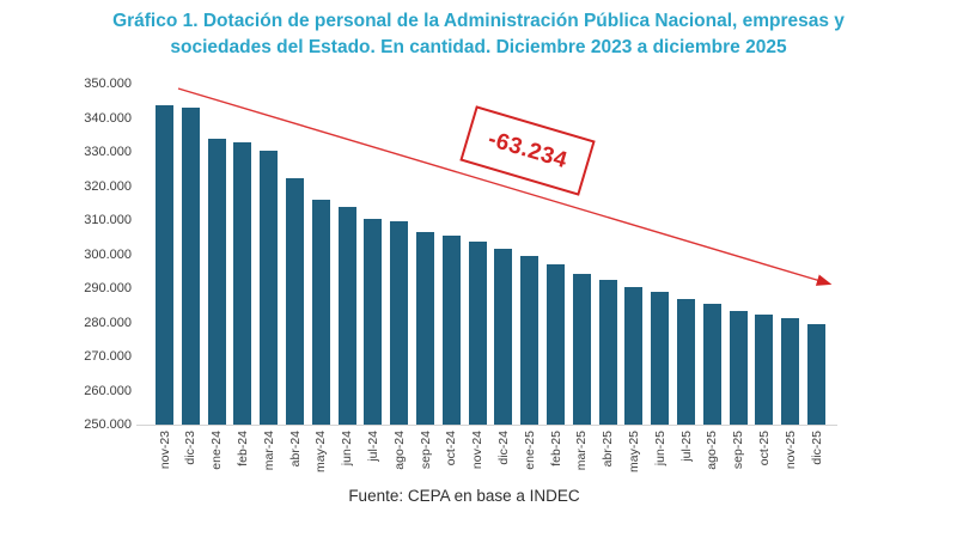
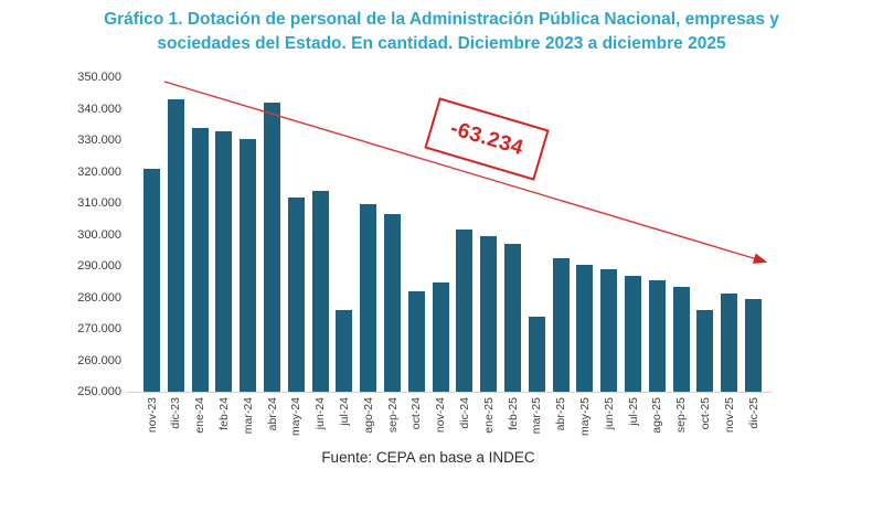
nov-23: 344000 -> 321000
abr-24: 322000 -> 342000
may-24: 316000 -> 312000
jul-24: 311000 -> 276000
oct-24: 306000 -> 282000
nov-24: 304000 -> 285000
mar-25: 294000 -> 274000
oct-25: 282000 -> 276000
